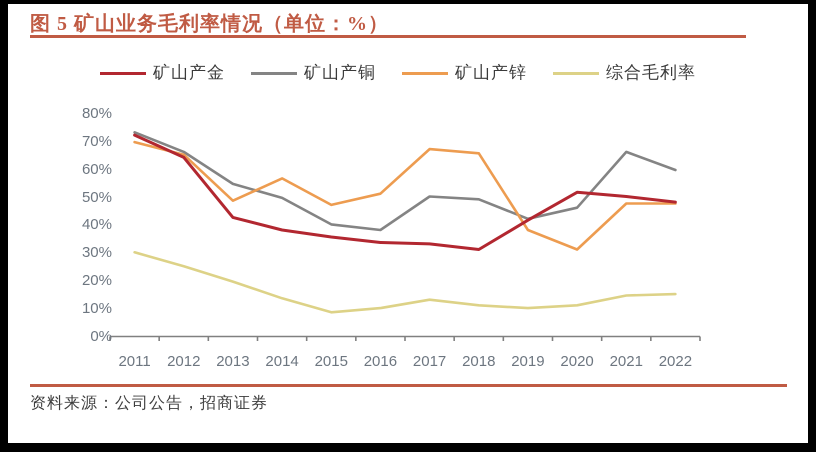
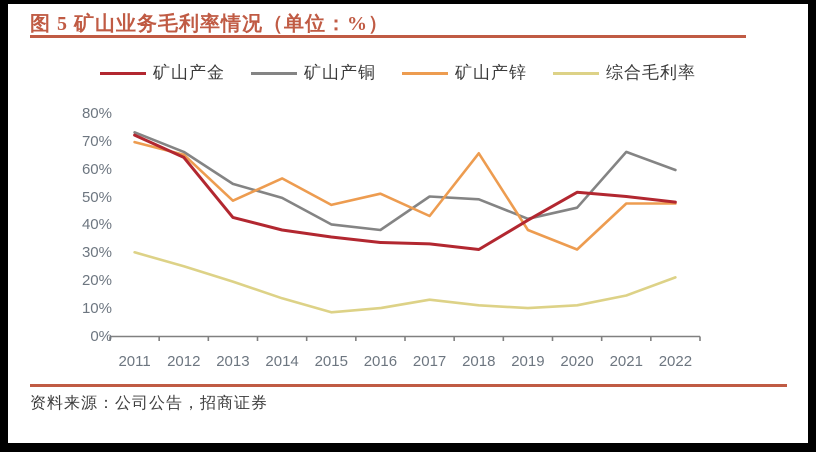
矿山产锌/2017: 67% -> 43%
综合毛利率/2022: 15% -> 21%
